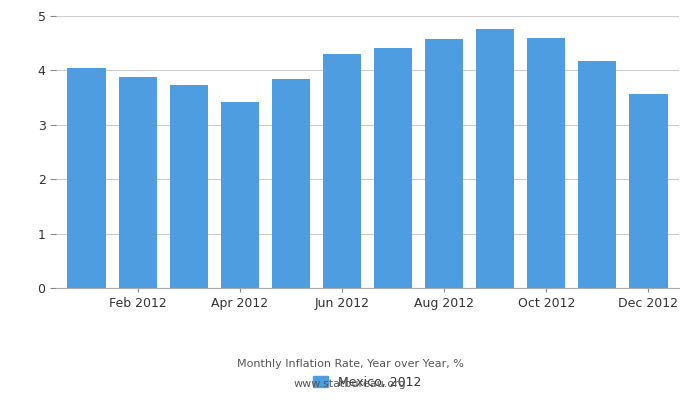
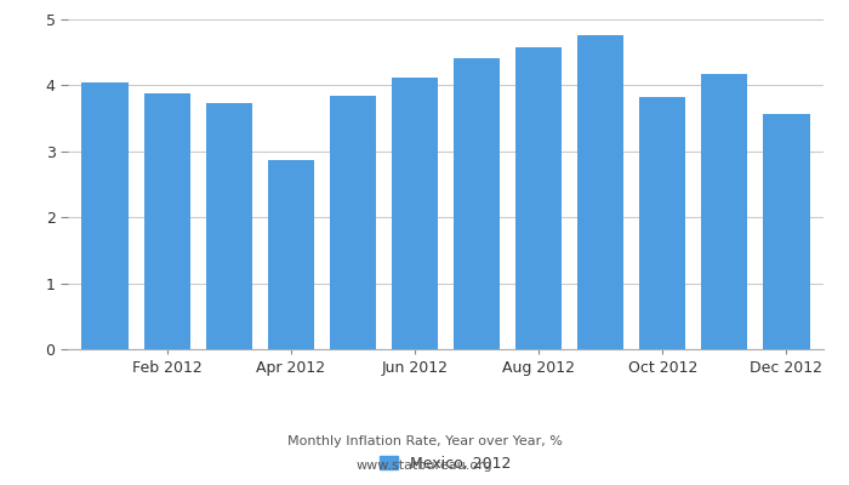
Apr 2012: 3.41 -> 2.86
Jun 2012: 4.30 -> 4.12
Oct 2012: 4.60 -> 3.82
